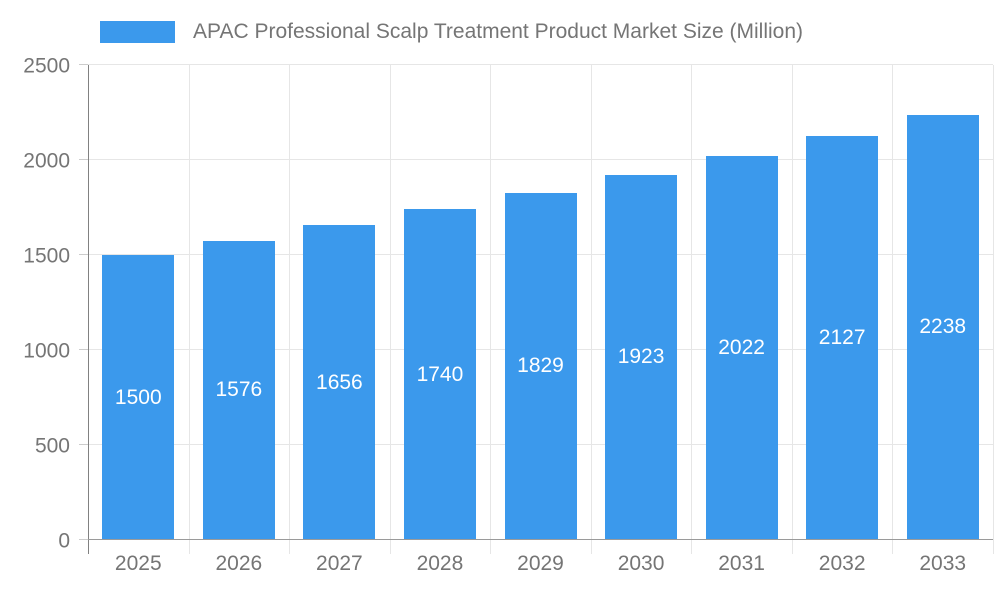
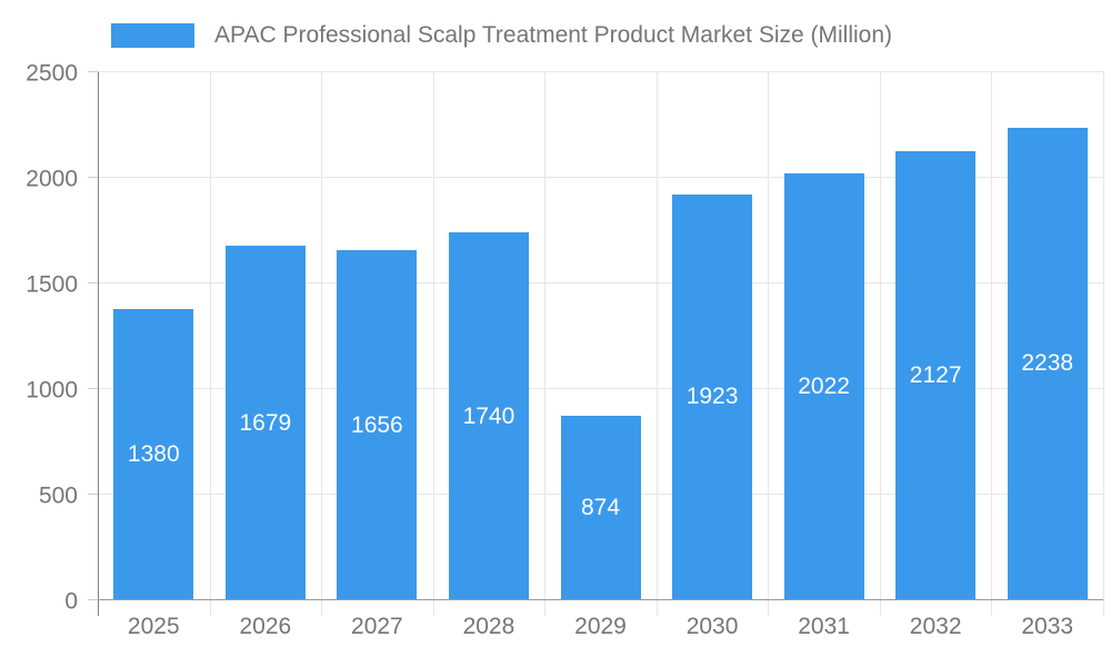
2025: 1500 -> 1380
2026: 1576 -> 1679
2029: 1829 -> 874
